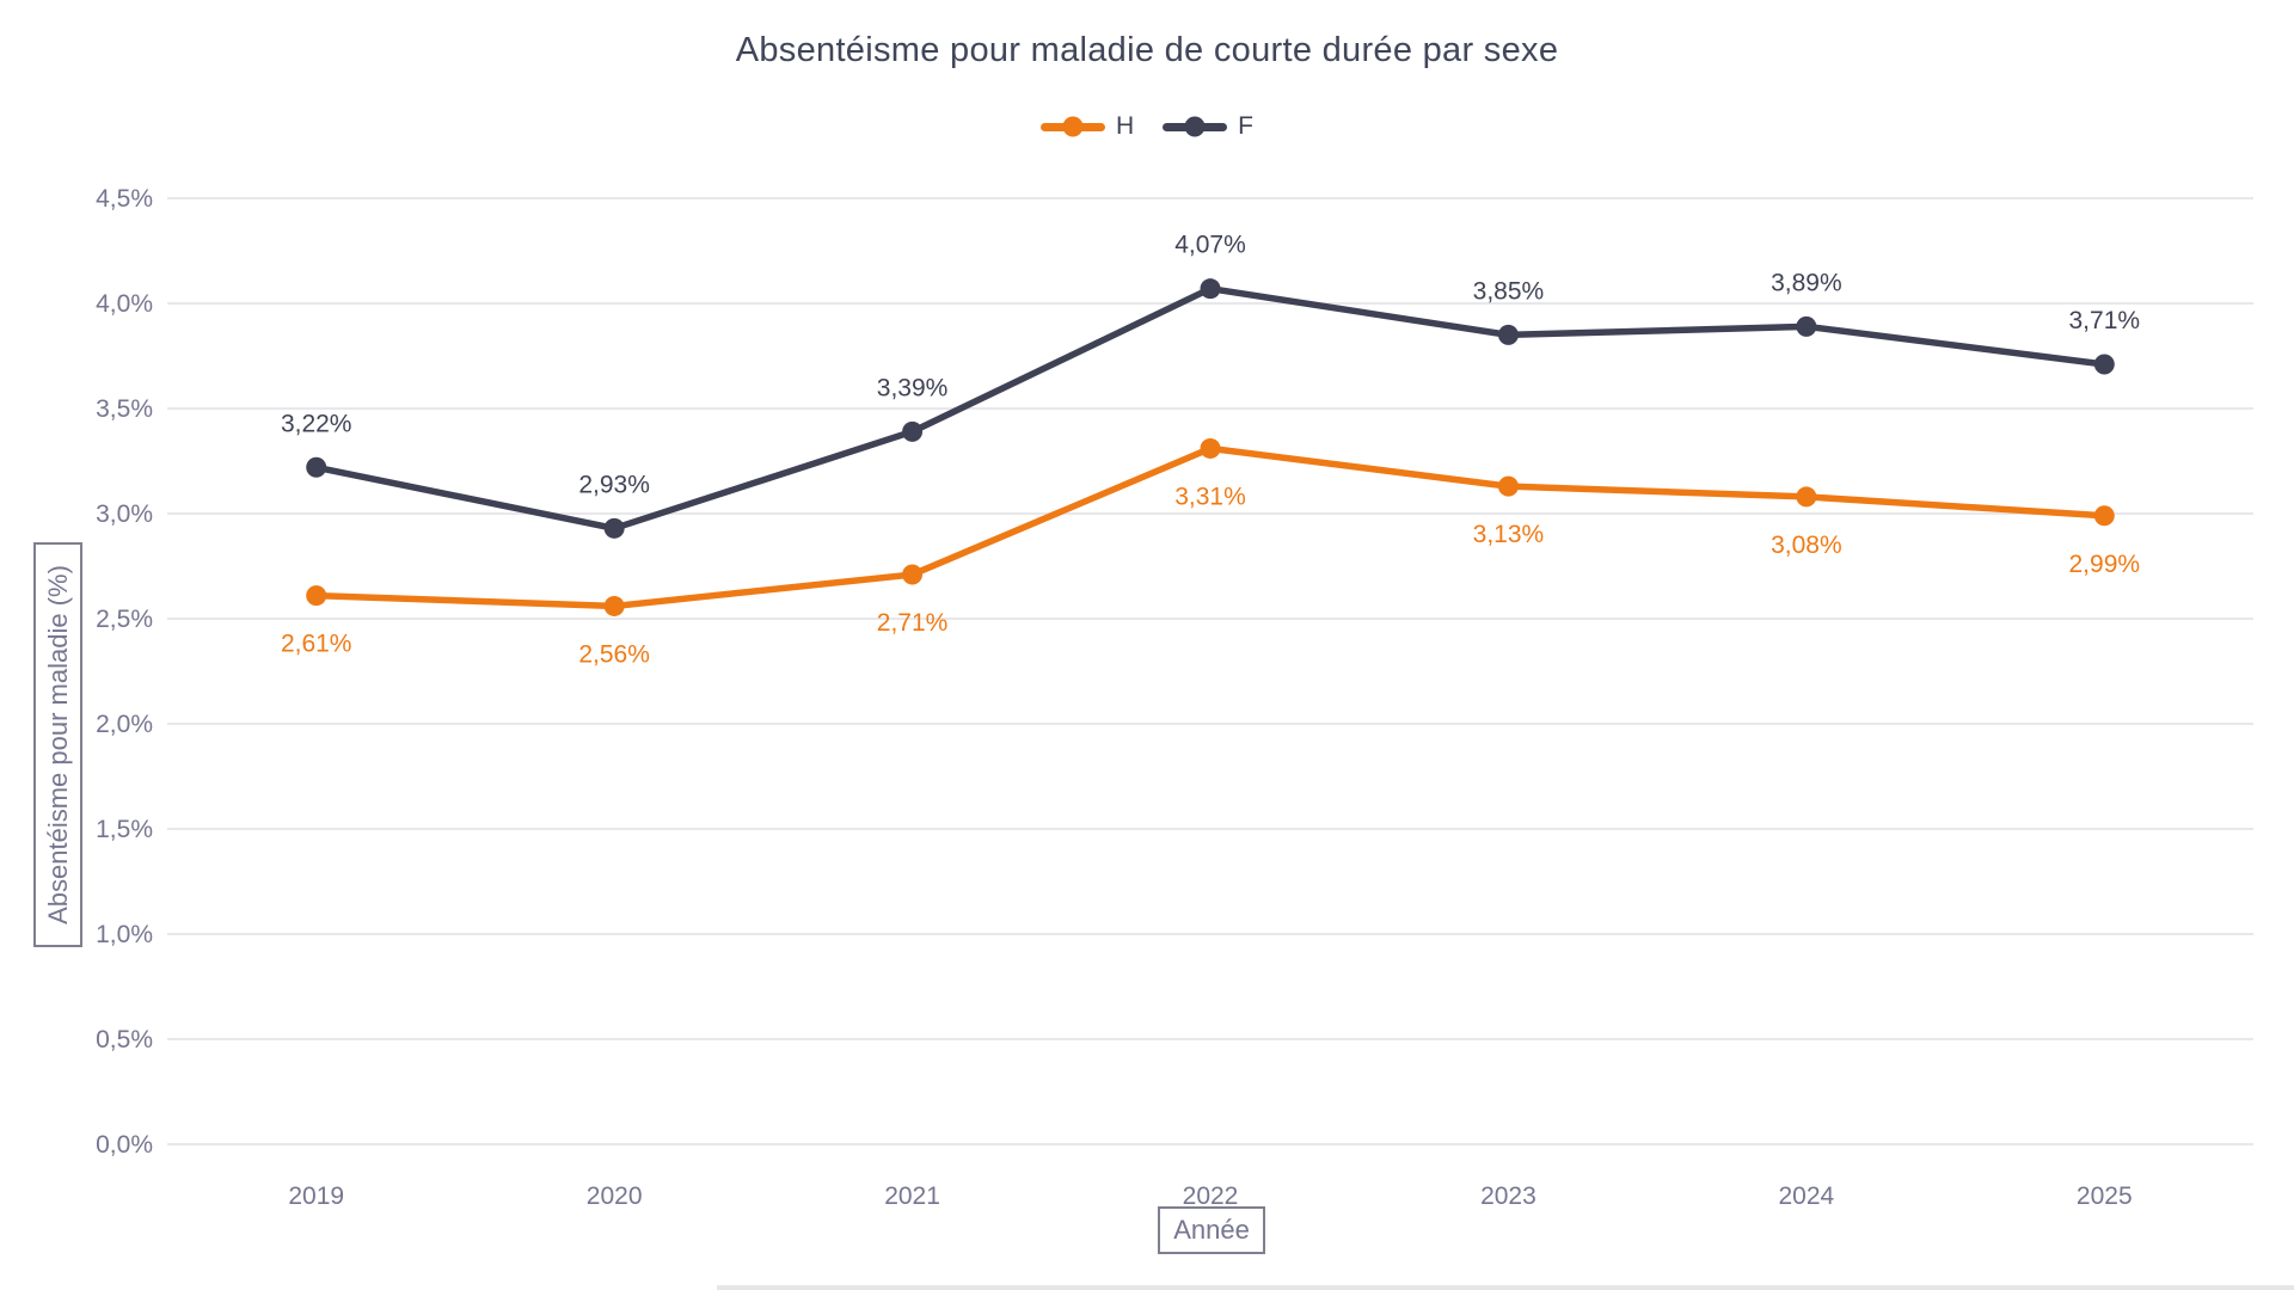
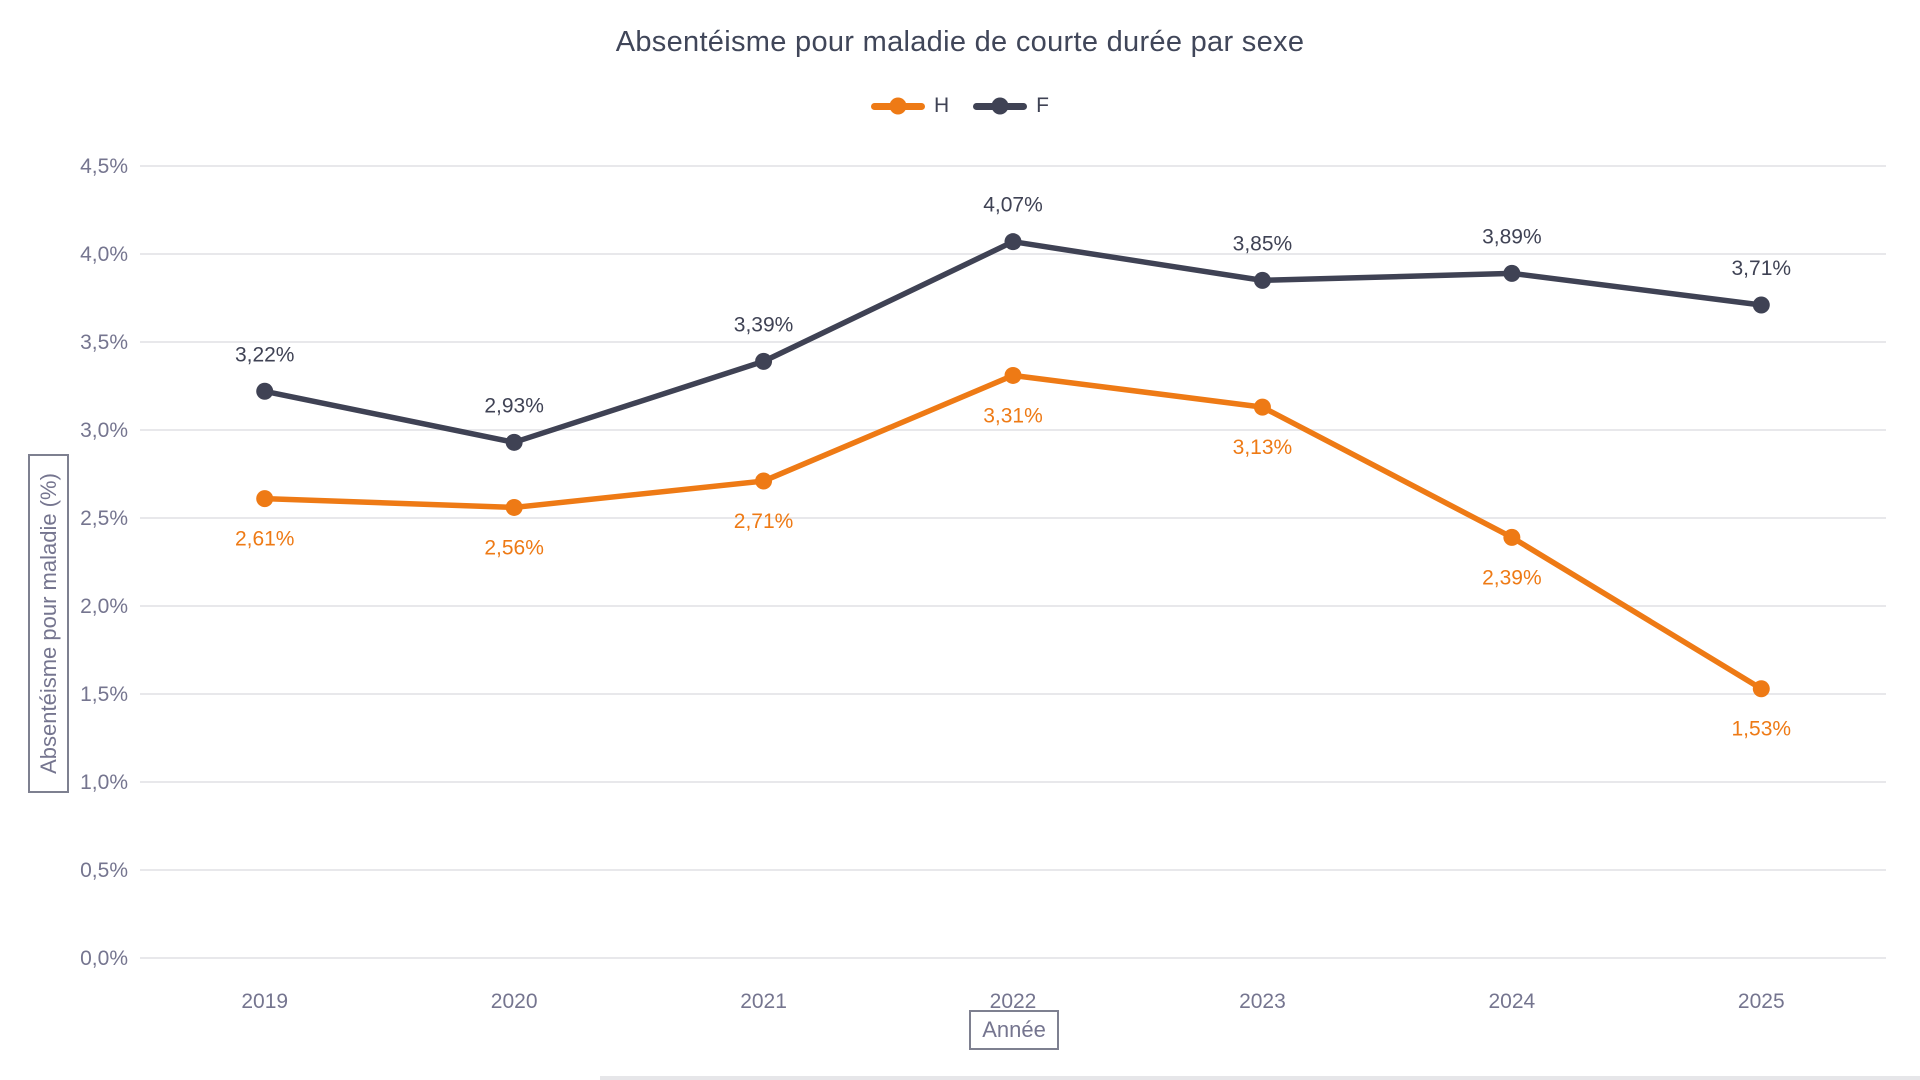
H/2024: 3,08% -> 2,39%
H/2025: 2,99% -> 1,53%
